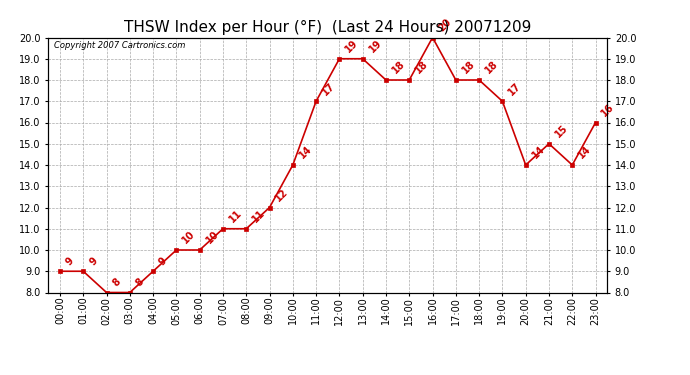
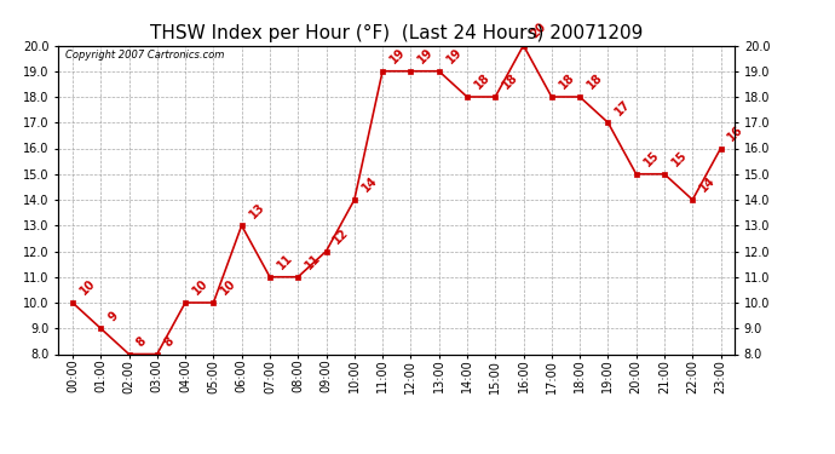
00:00: 9 -> 10
04:00: 9 -> 10
06:00: 10 -> 13
11:00: 17 -> 19
20:00: 14 -> 15
